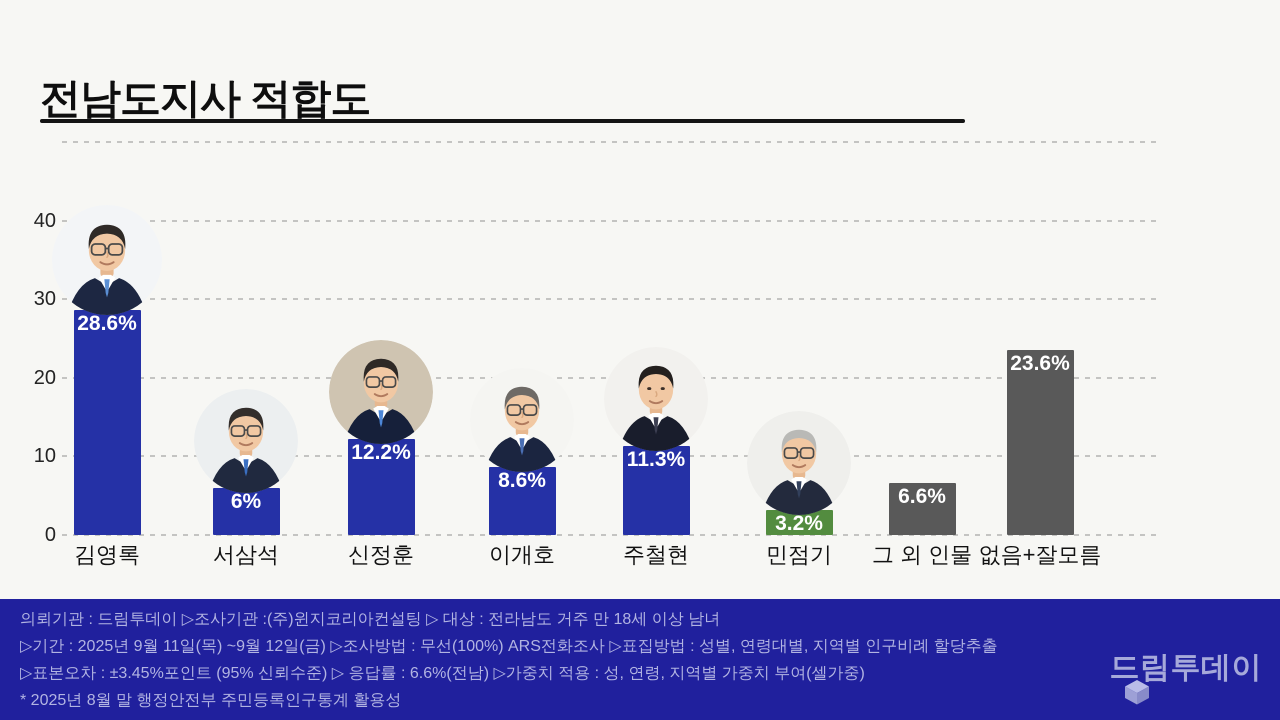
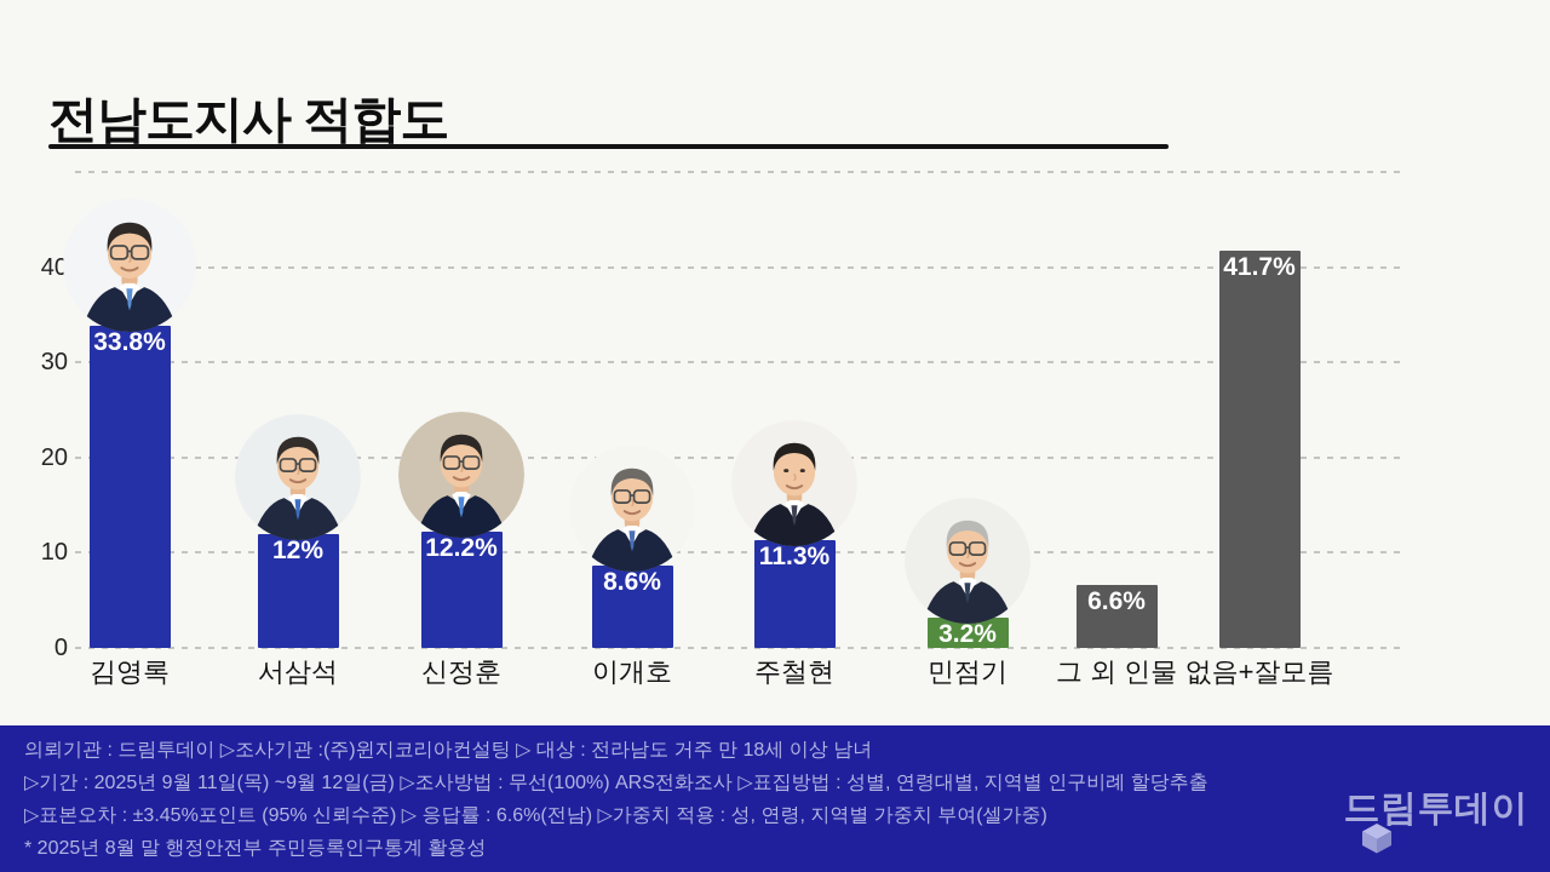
김영록: 28.6% -> 33.8%
서삼석: 6% -> 12%
없음+잘모름: 23.6% -> 41.7%
